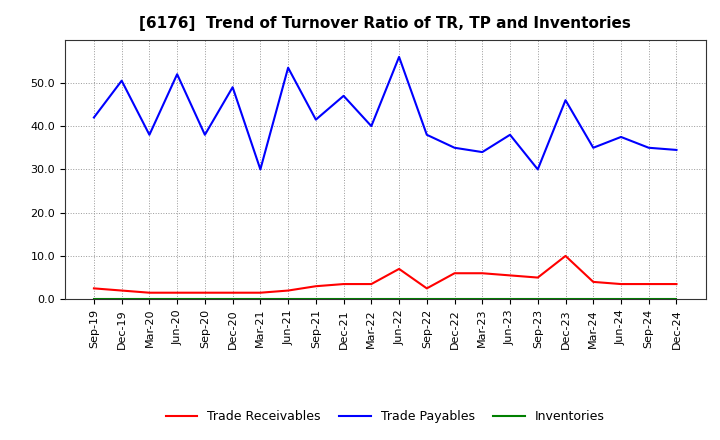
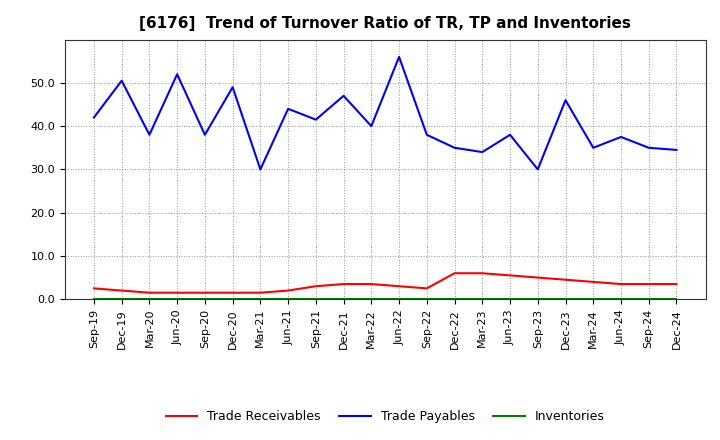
Trade Payables/Jun-21: 53.5 -> 44.0
Trade Receivables/Jun-22: 7.0 -> 3.0
Trade Receivables/Dec-23: 10.0 -> 4.5
